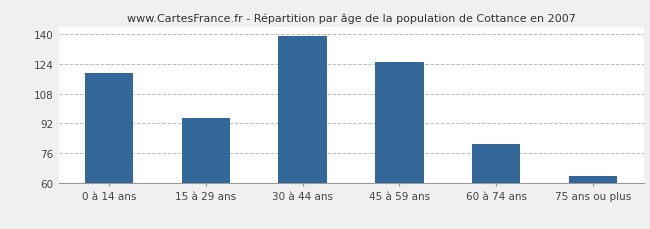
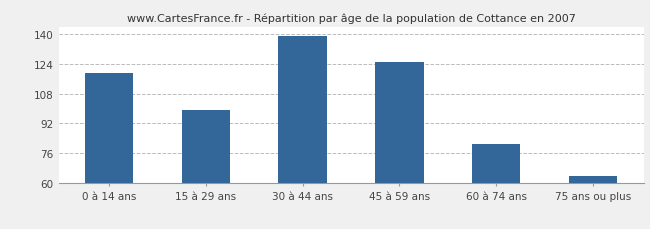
15 à 29 ans: 95 -> 99
